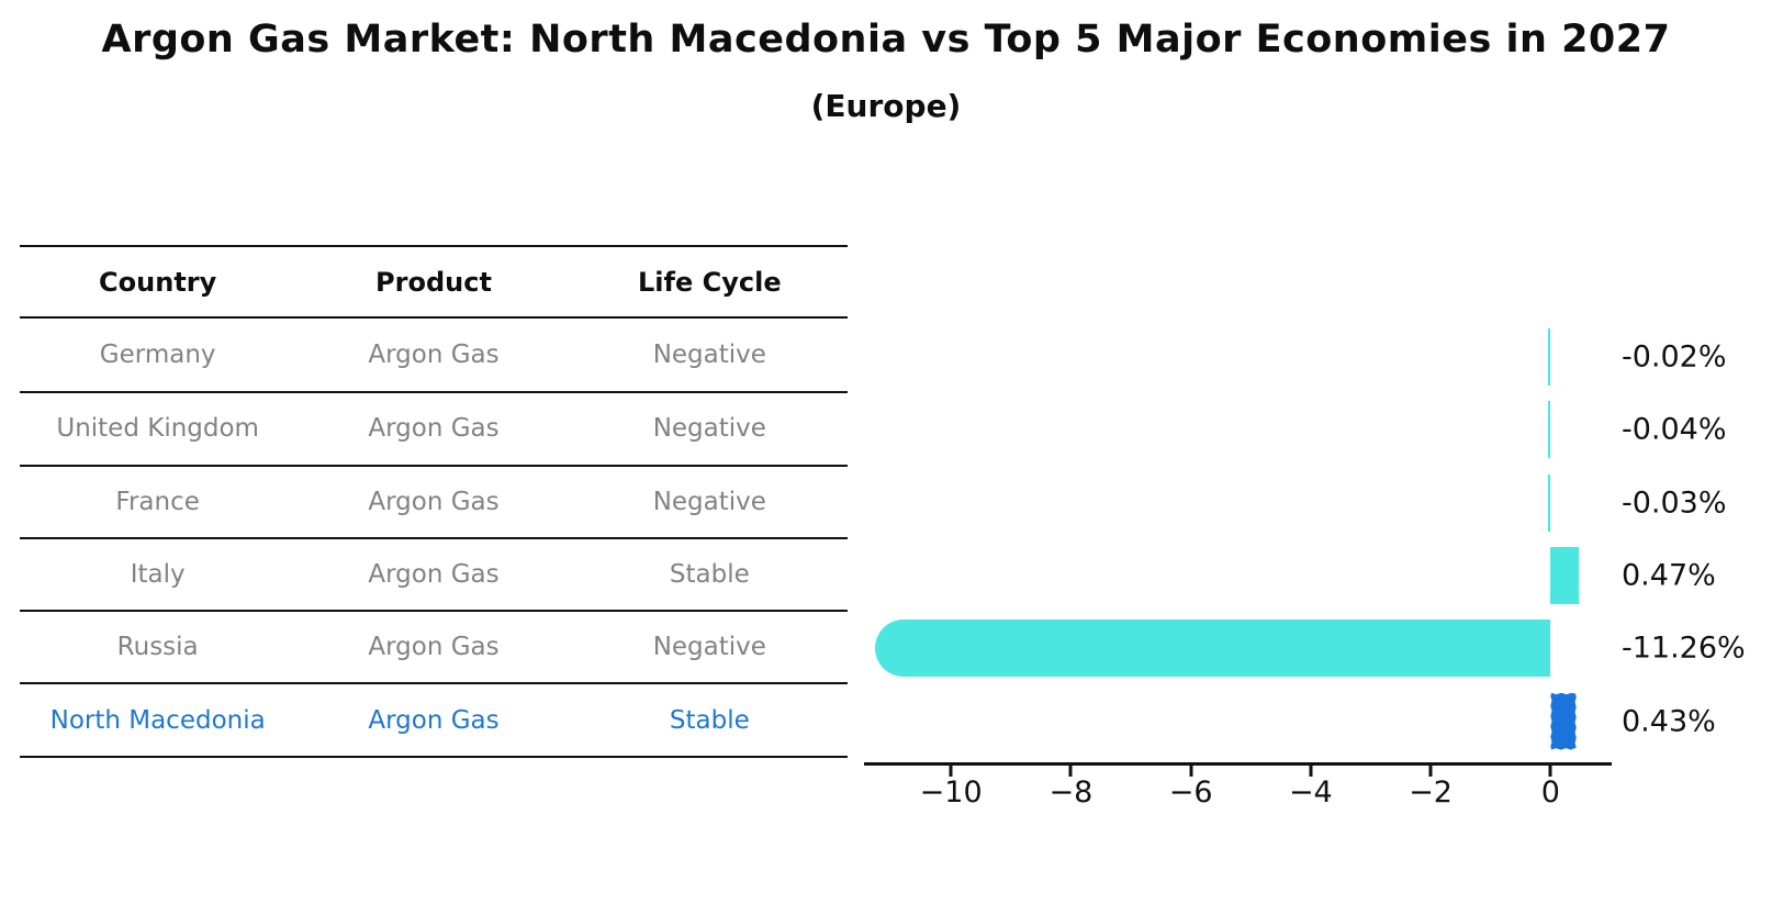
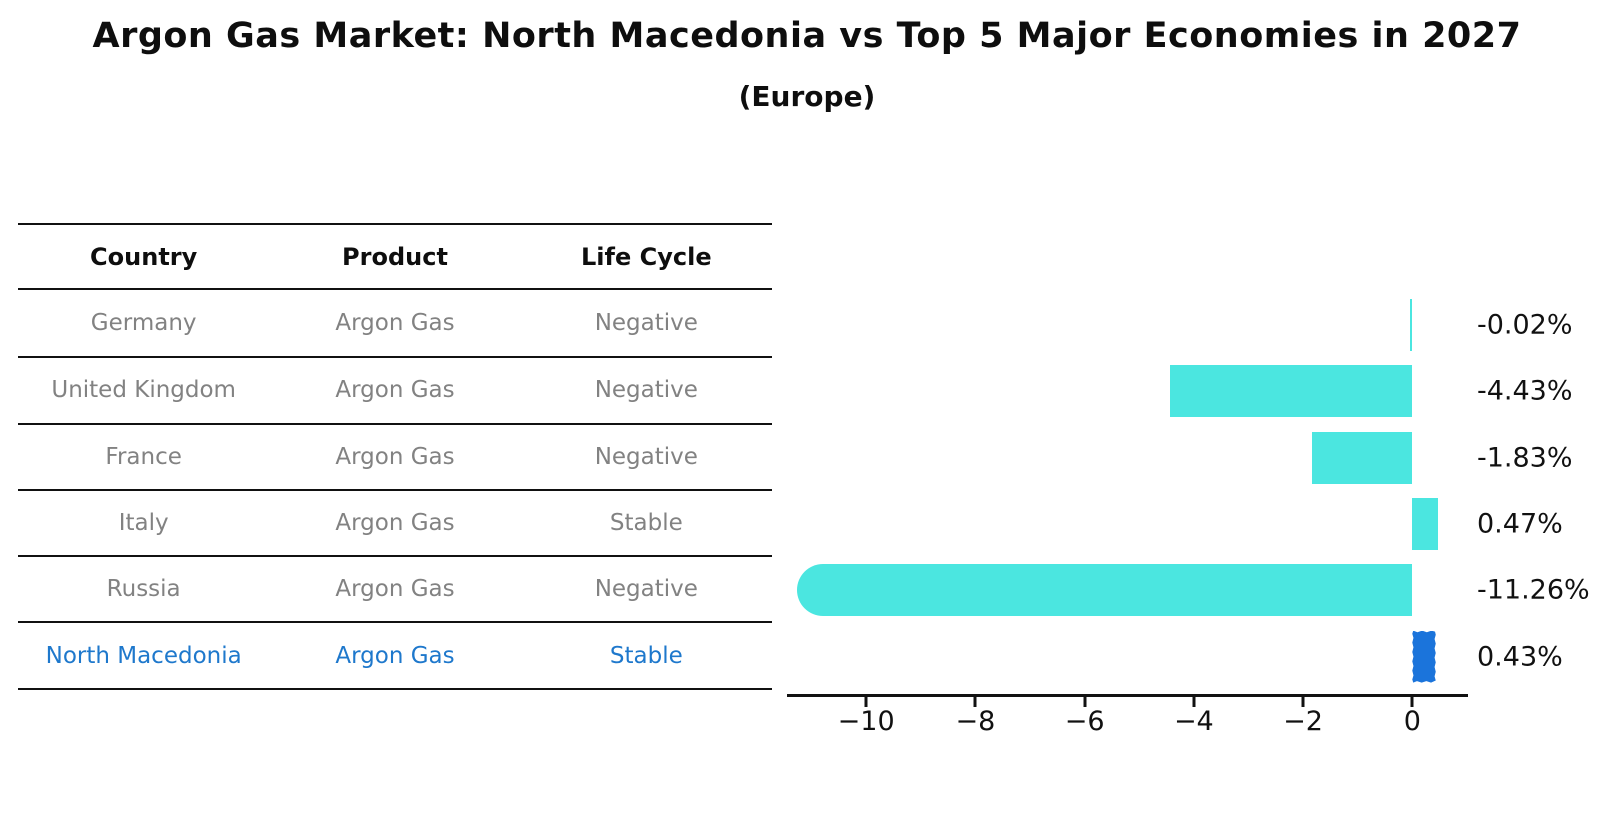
United Kingdom: -0.04% -> -4.43%
France: -0.03% -> -1.83%
